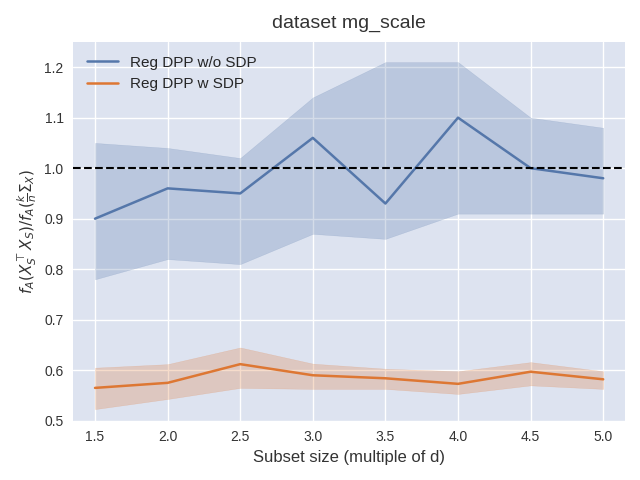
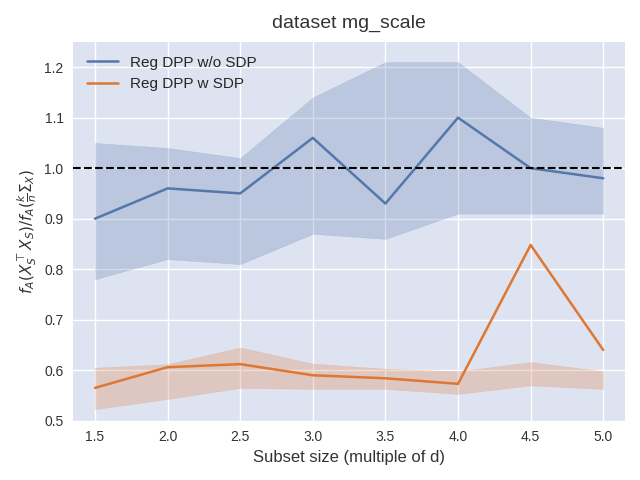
Reg DPP w SDP/2.0: 0.575 -> 0.606
Reg DPP w SDP/4.5: 0.597 -> 0.848
Reg DPP w SDP/5.0: 0.582 -> 0.640
